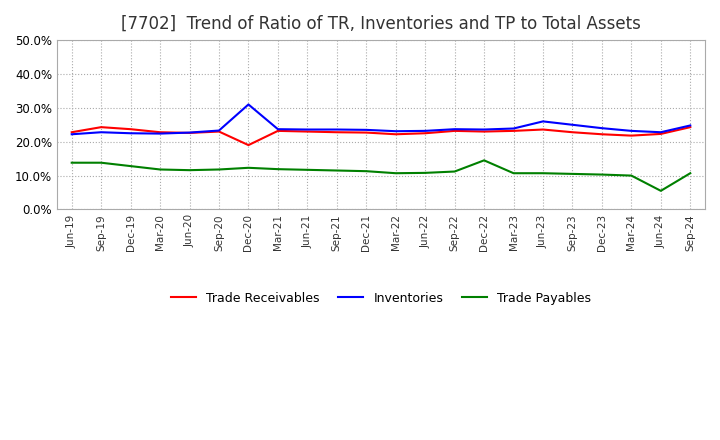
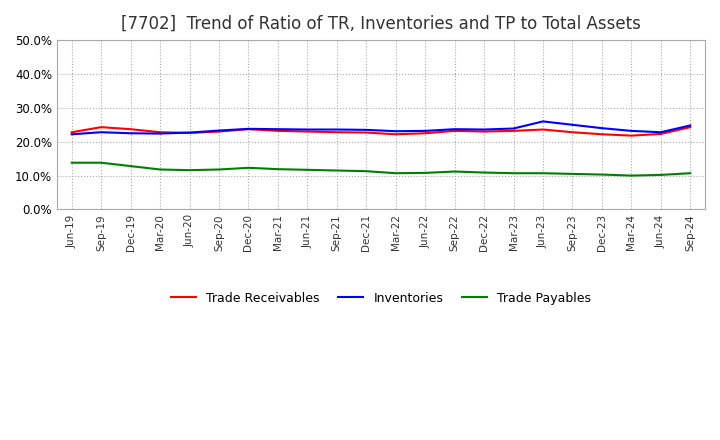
Trade Receivables/Dec-20: 19.0% -> 23.7%
Inventories/Dec-20: 31.0% -> 23.8%
Trade Payables/Dec-22: 14.5% -> 10.9%
Trade Payables/Jun-24: 5.5% -> 10.2%
